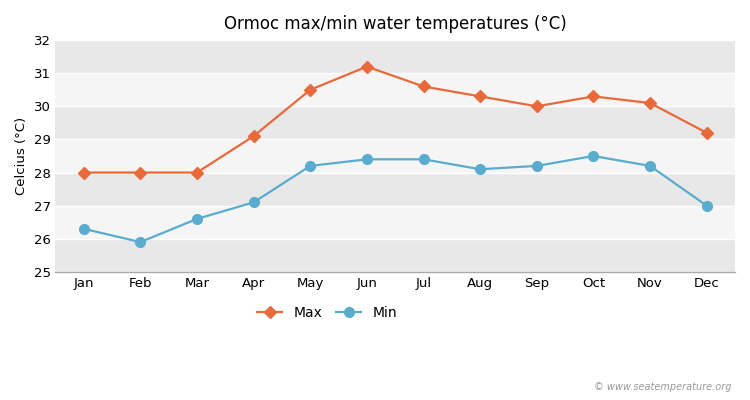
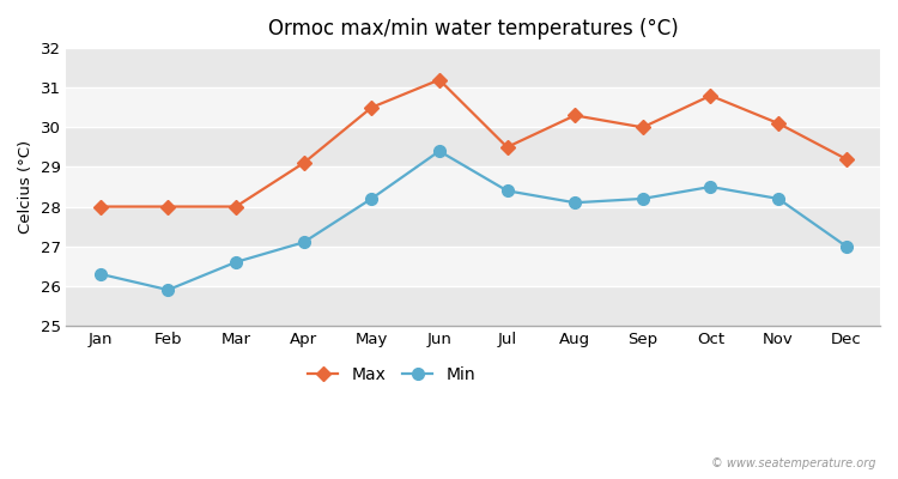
Min/Jun: 28.4 -> 29.4
Max/Jul: 30.6 -> 29.5
Max/Oct: 30.3 -> 30.8
